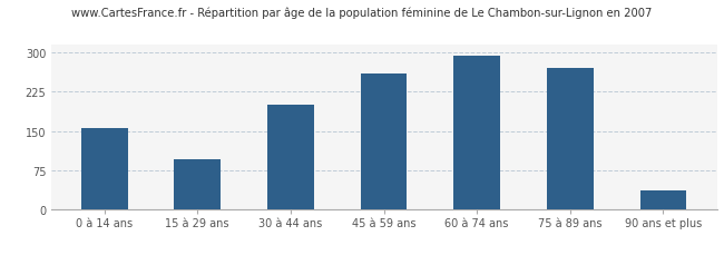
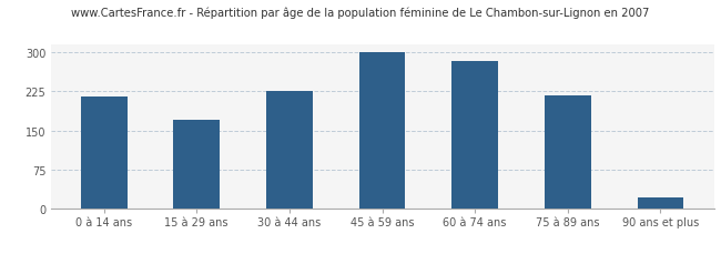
0 à 14 ans: 155 -> 215
15 à 29 ans: 95 -> 170
30 à 44 ans: 200 -> 225
45 à 59 ans: 260 -> 300
60 à 74 ans: 295 -> 283
75 à 89 ans: 270 -> 218
90 ans et plus: 35 -> 20
